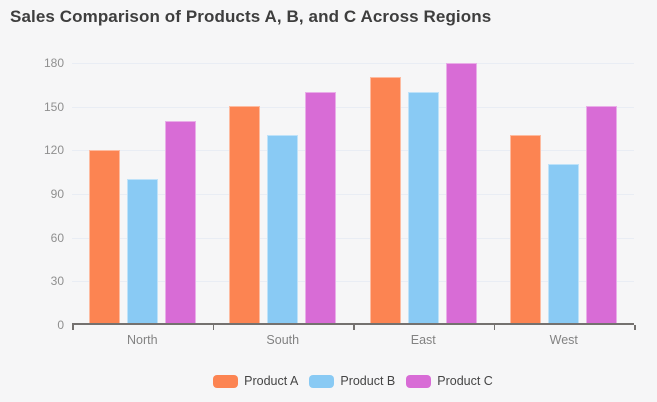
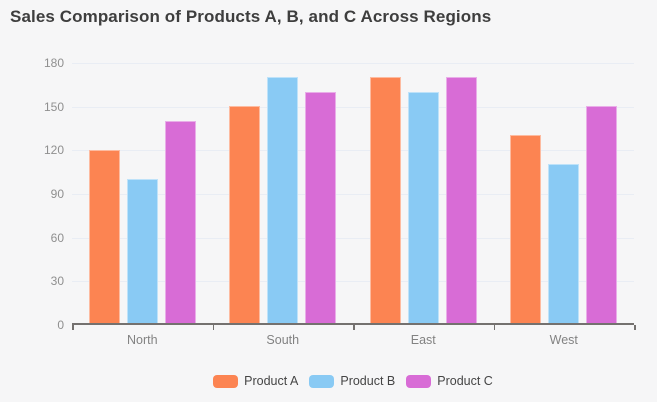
Product B/South: 130 -> 170
Product C/East: 180 -> 170
